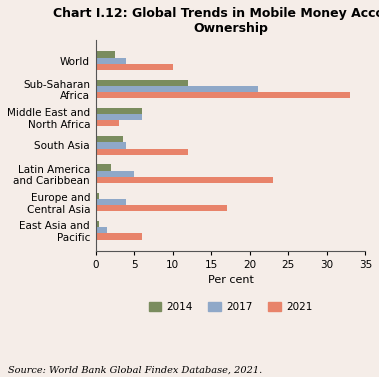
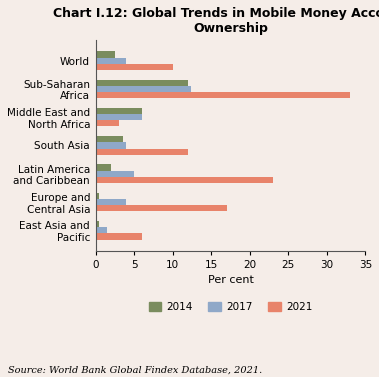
2017/Sub-Saharan Africa: 21.0 -> 12.4
